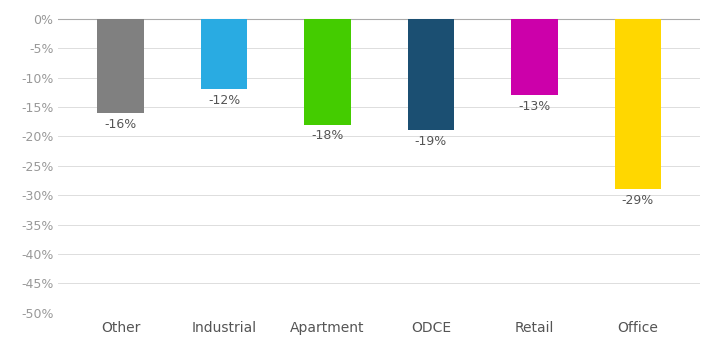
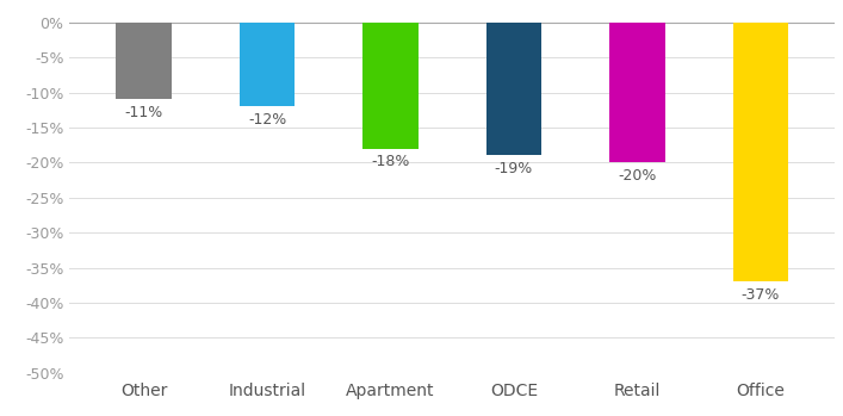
Other: -16% -> -11%
Retail: -13% -> -20%
Office: -29% -> -37%
